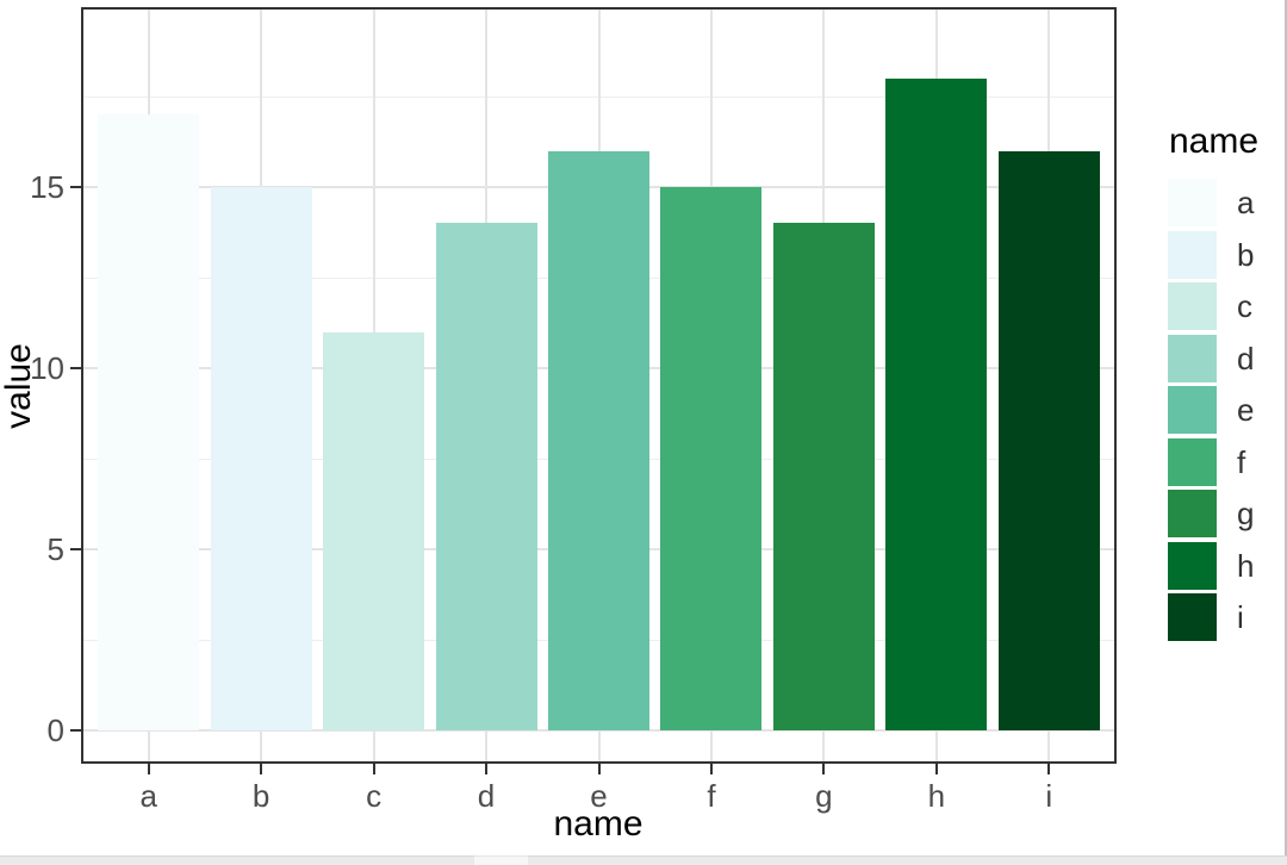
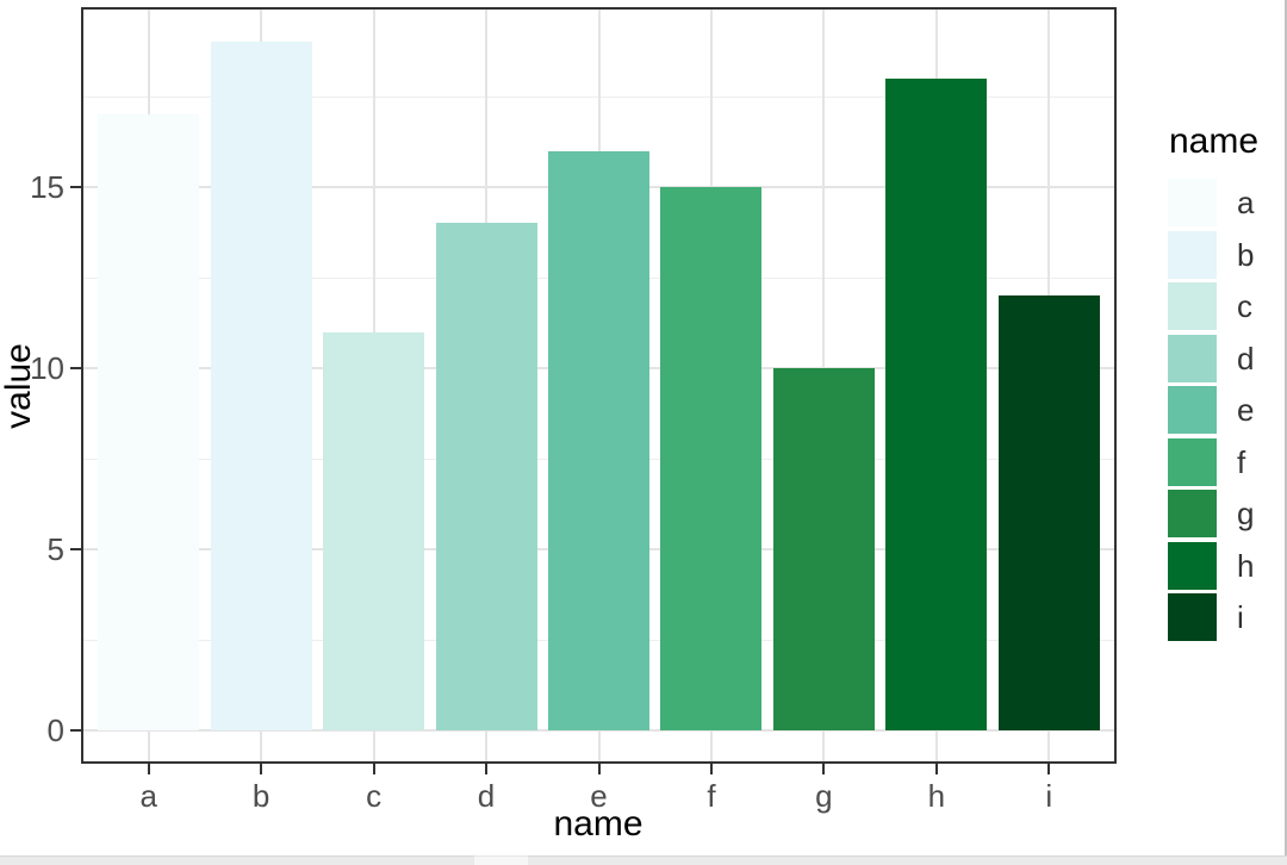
b: 15 -> 19
g: 14 -> 10
i: 16 -> 12
